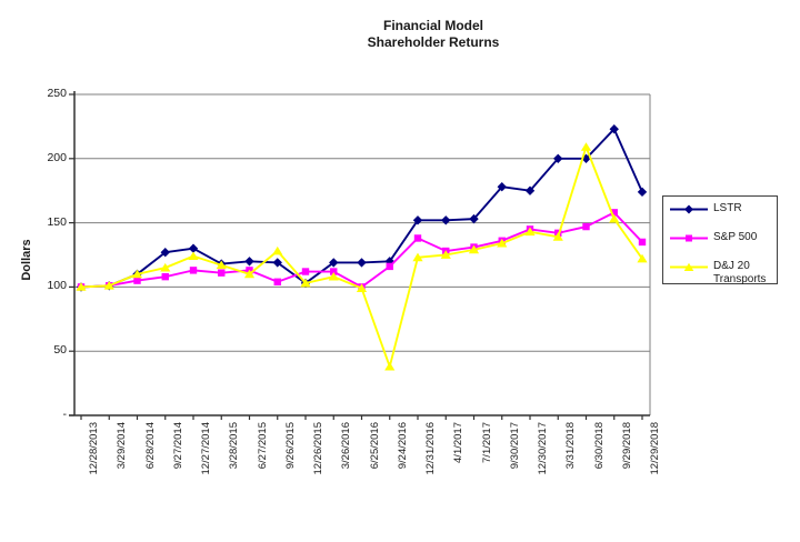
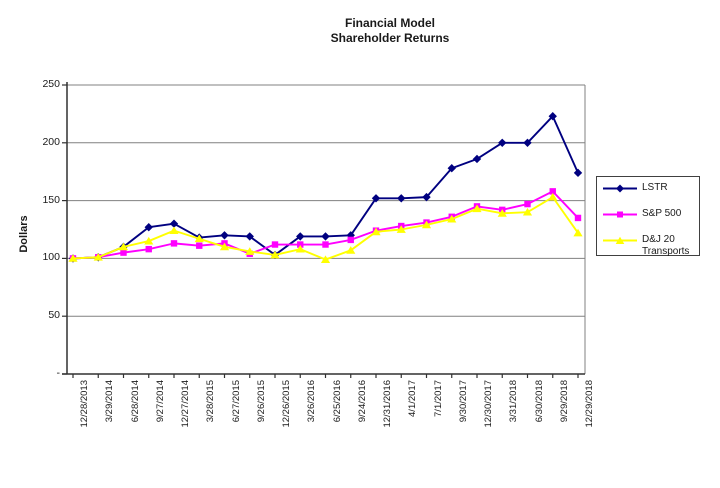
D&J 20 Transports/9/26/2015: 128 -> 106
S&P 500/6/25/2016: 100 -> 112
D&J 20 Transports/9/24/2016: 38 -> 107
S&P 500/12/31/2016: 138 -> 124
LSTR/12/30/2017: 175 -> 186
D&J 20 Transports/6/30/2018: 209 -> 140
